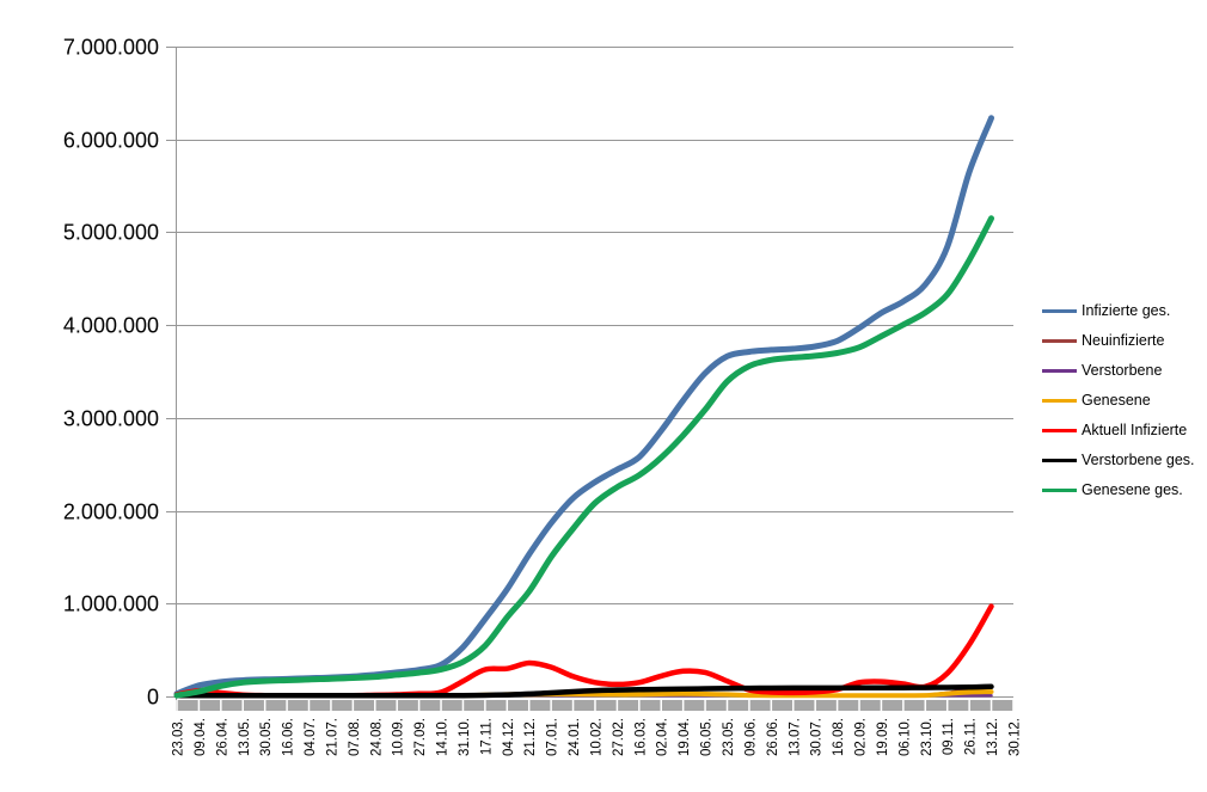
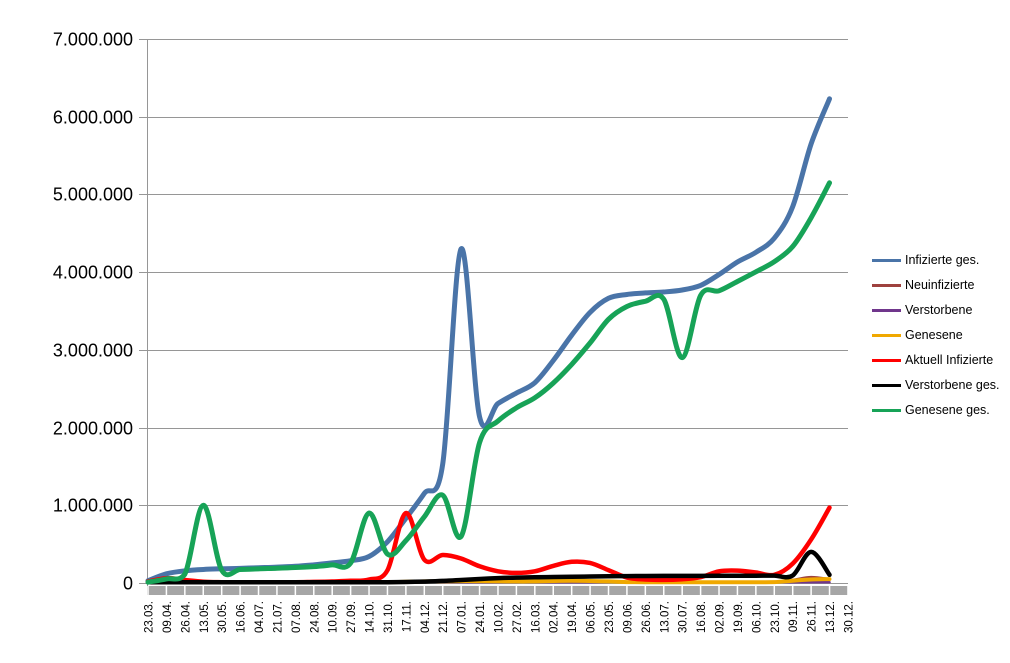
Genesene ges./13.05.: 200000 -> 1000000
Genesene ges./14.10.: 300000 -> 900000
Aktuell Infizierte/17.11.: 300000 -> 900000
Infizierte ges./07.01.: 1900000 -> 4300000
Genesene ges./07.01.: 1500000 -> 600000
Genesene ges./30.07.: 3700000 -> 2900000
Verstorbene ges./26.11.: 100000 -> 400000
